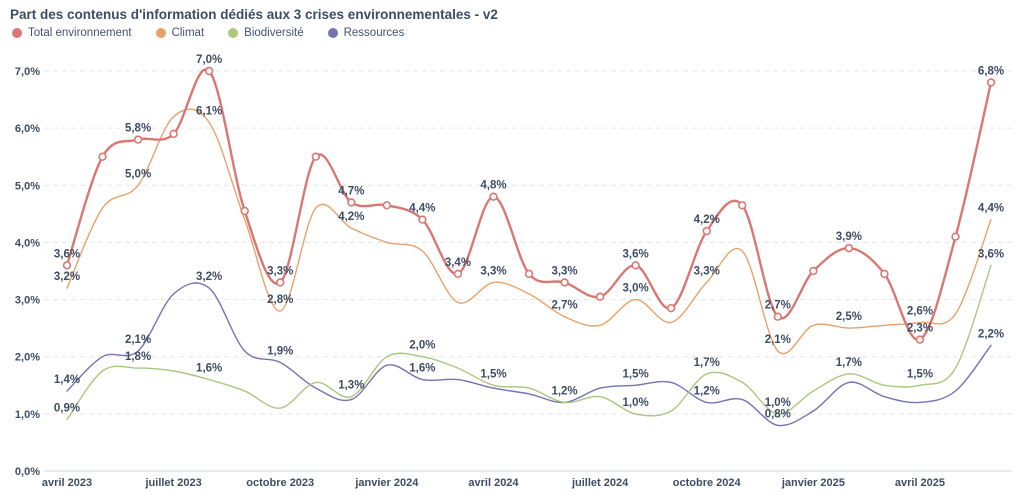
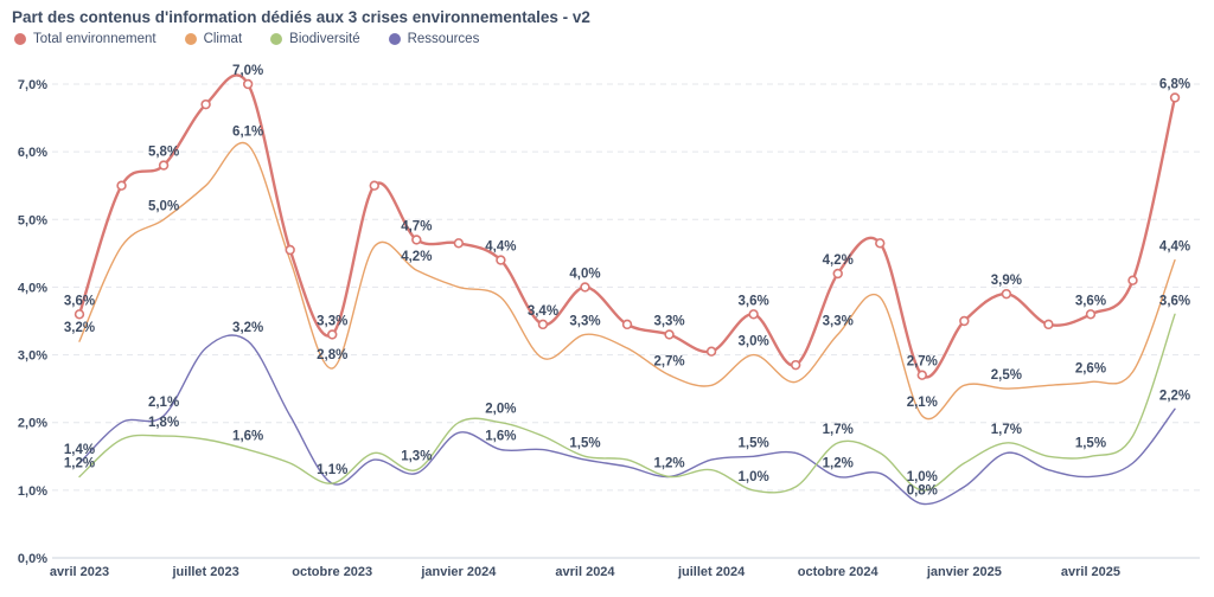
Biodiversité/avril 2023: 0,9% -> 1,2%
Total environnement/juillet 2023: 5,9% -> 6,7%
Climat/juillet 2023: 6,2% -> 5,5%
Ressources/octobre 2023: 1,9% -> 1,1%
Total environnement/avril 2024: 4,8% -> 4,0%
Total environnement/avril 2025: 2,3% -> 3,6%
